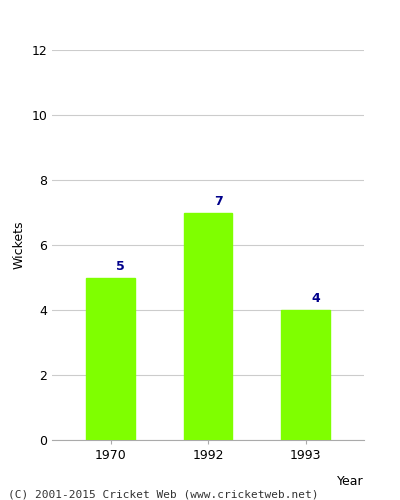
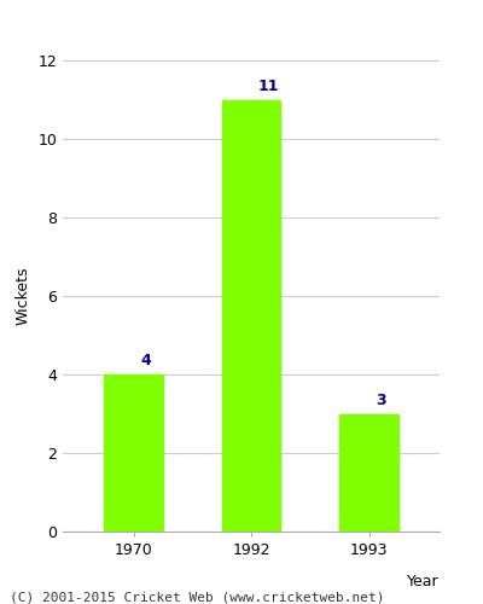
1970: 5 -> 4
1992: 7 -> 11
1993: 4 -> 3
